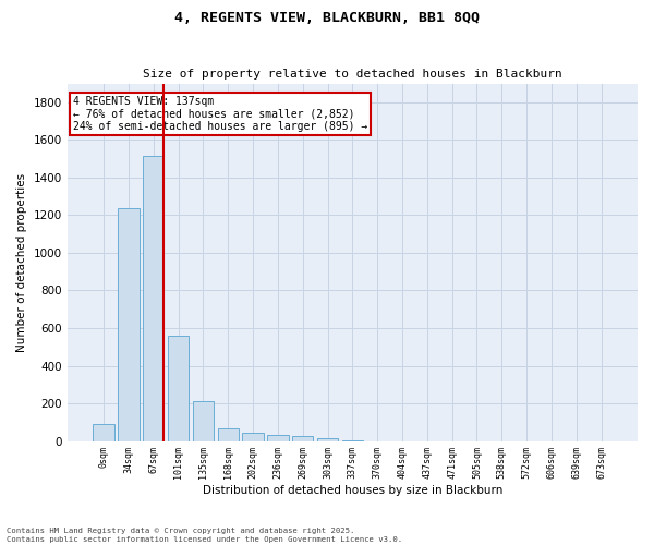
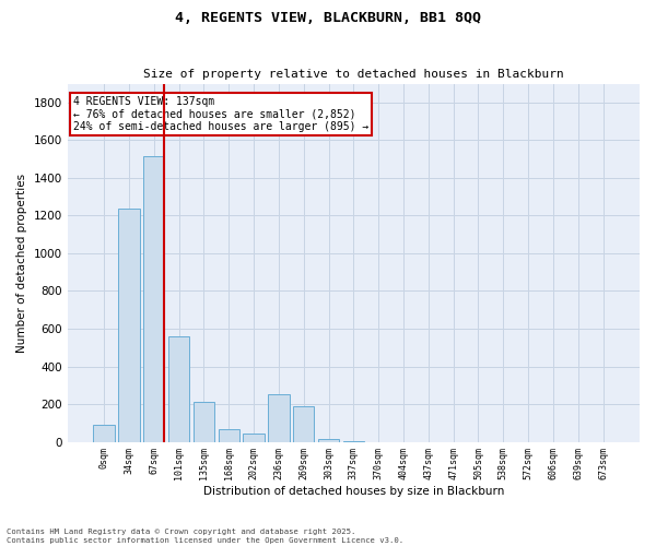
236sqm: 40 -> 250
269sqm: 30 -> 190
